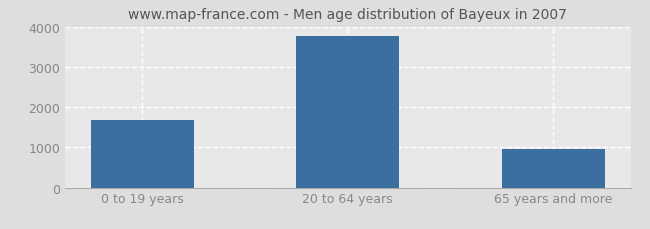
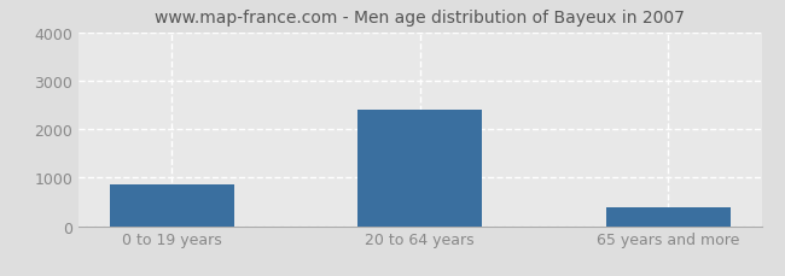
0 to 19 years: 1680 -> 850
20 to 64 years: 3760 -> 2400
65 years and more: 970 -> 400
